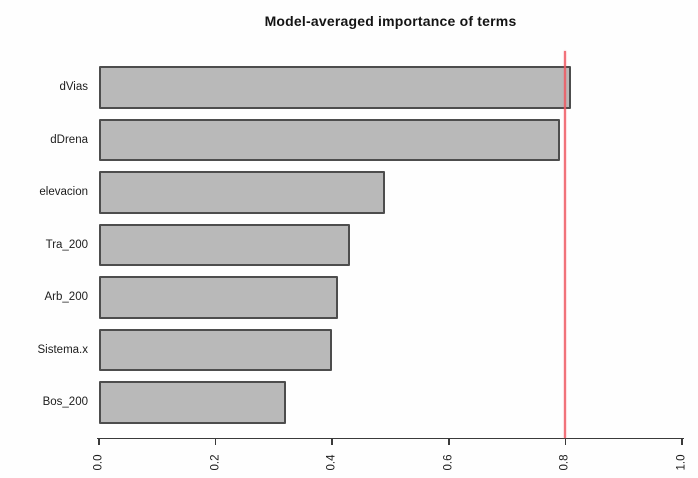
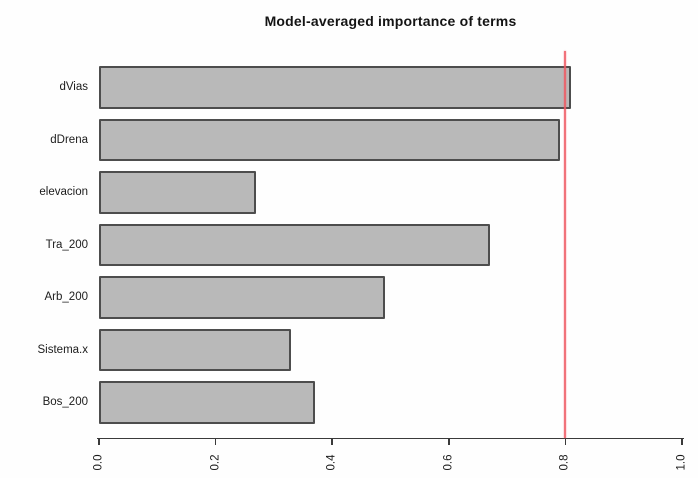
elevacion: 0.49 -> 0.27
Tra_200: 0.43 -> 0.67
Arb_200: 0.41 -> 0.49
Sistema.x: 0.40 -> 0.33
Bos_200: 0.32 -> 0.37
